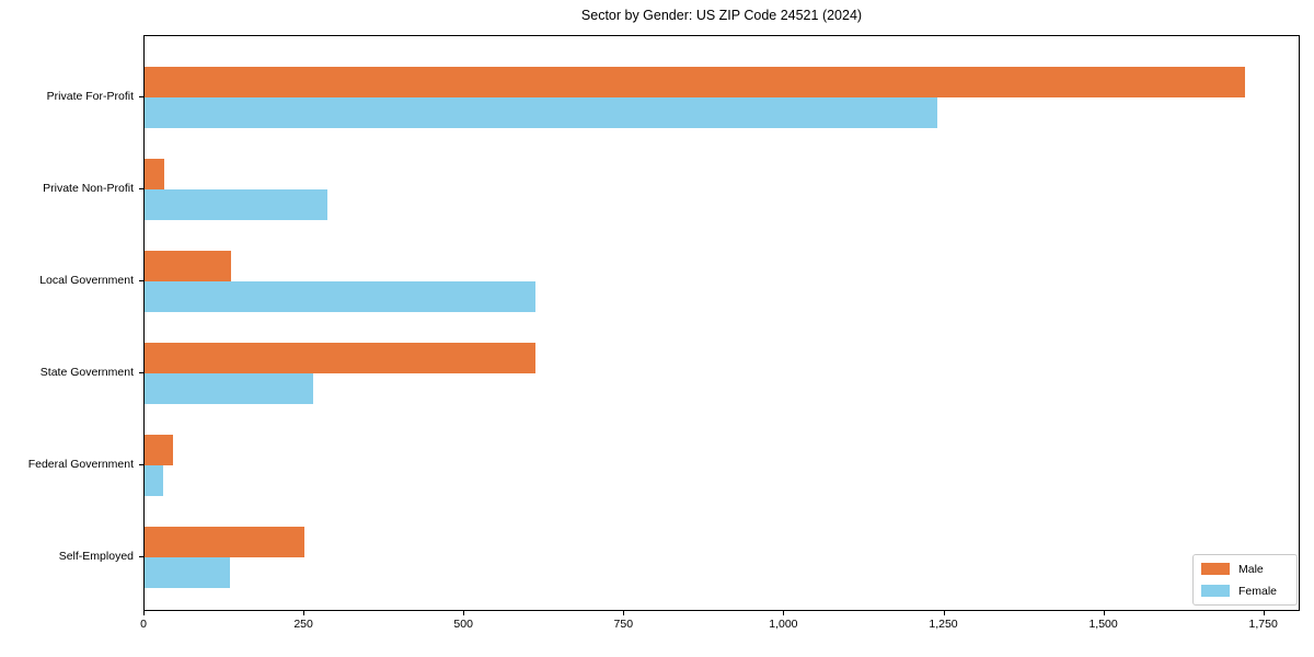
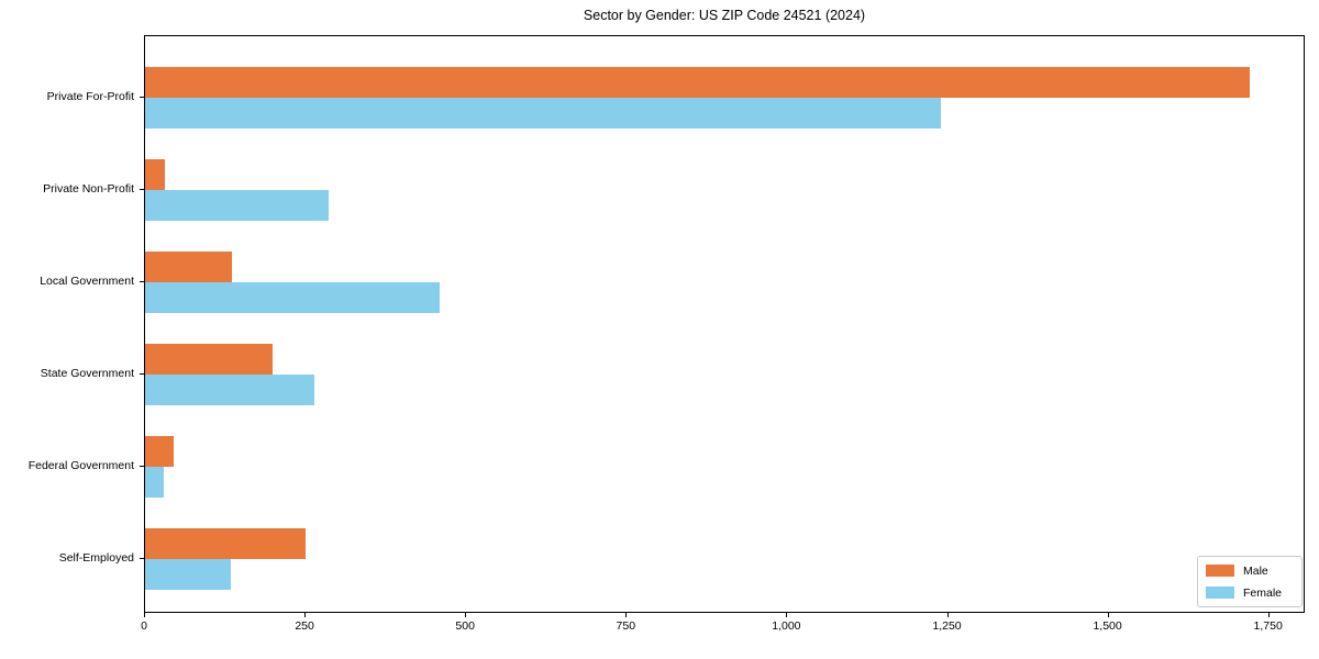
Female/Local Government: 610 -> 460
Male/State Government: 610 -> 200
